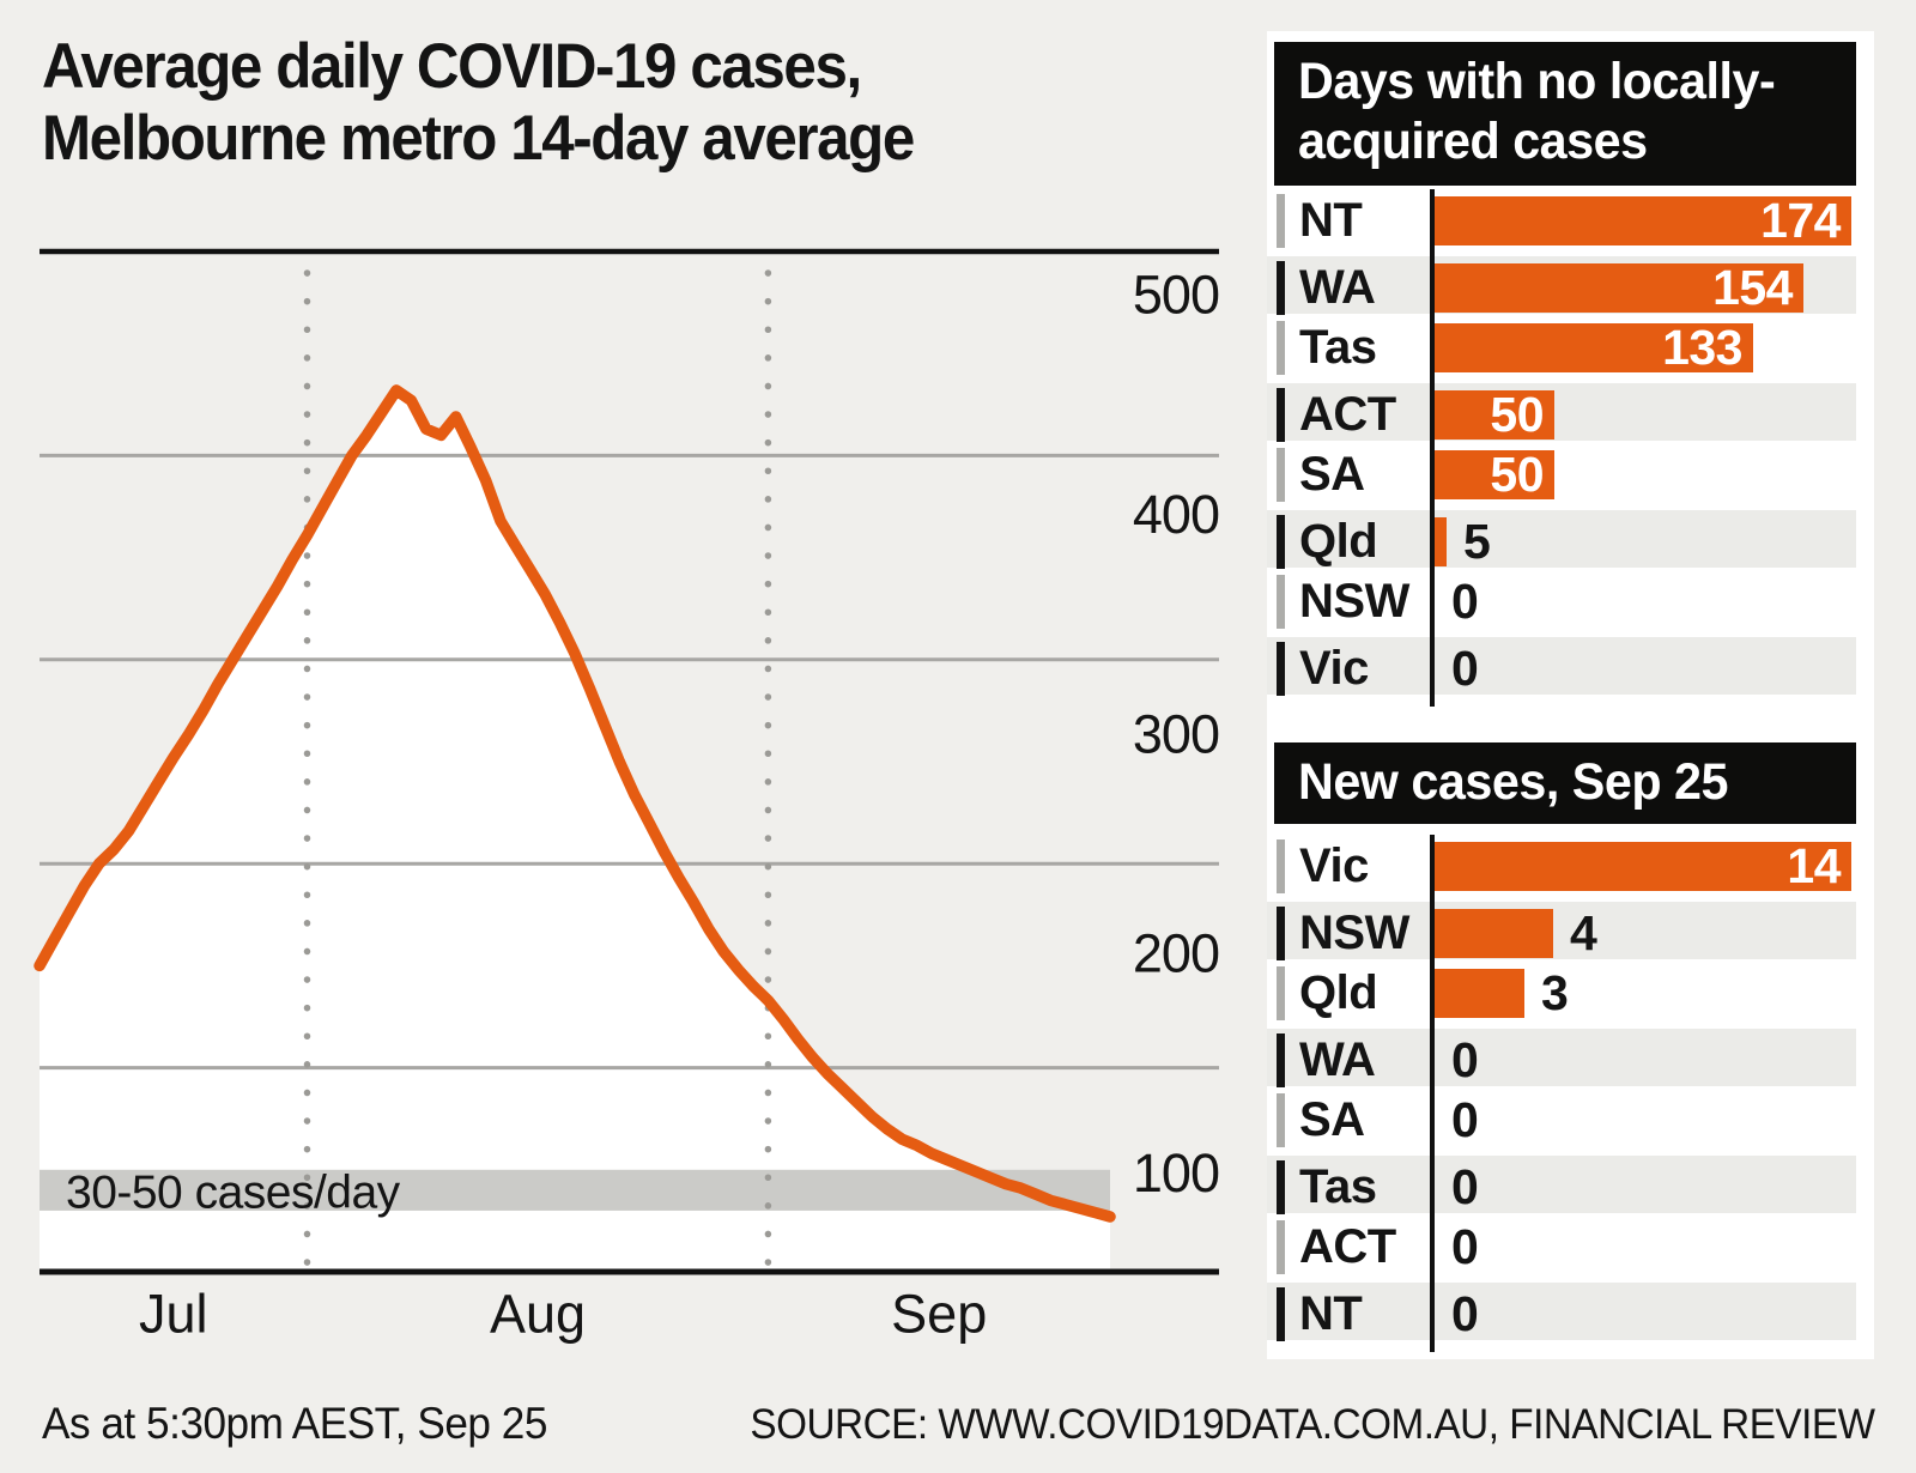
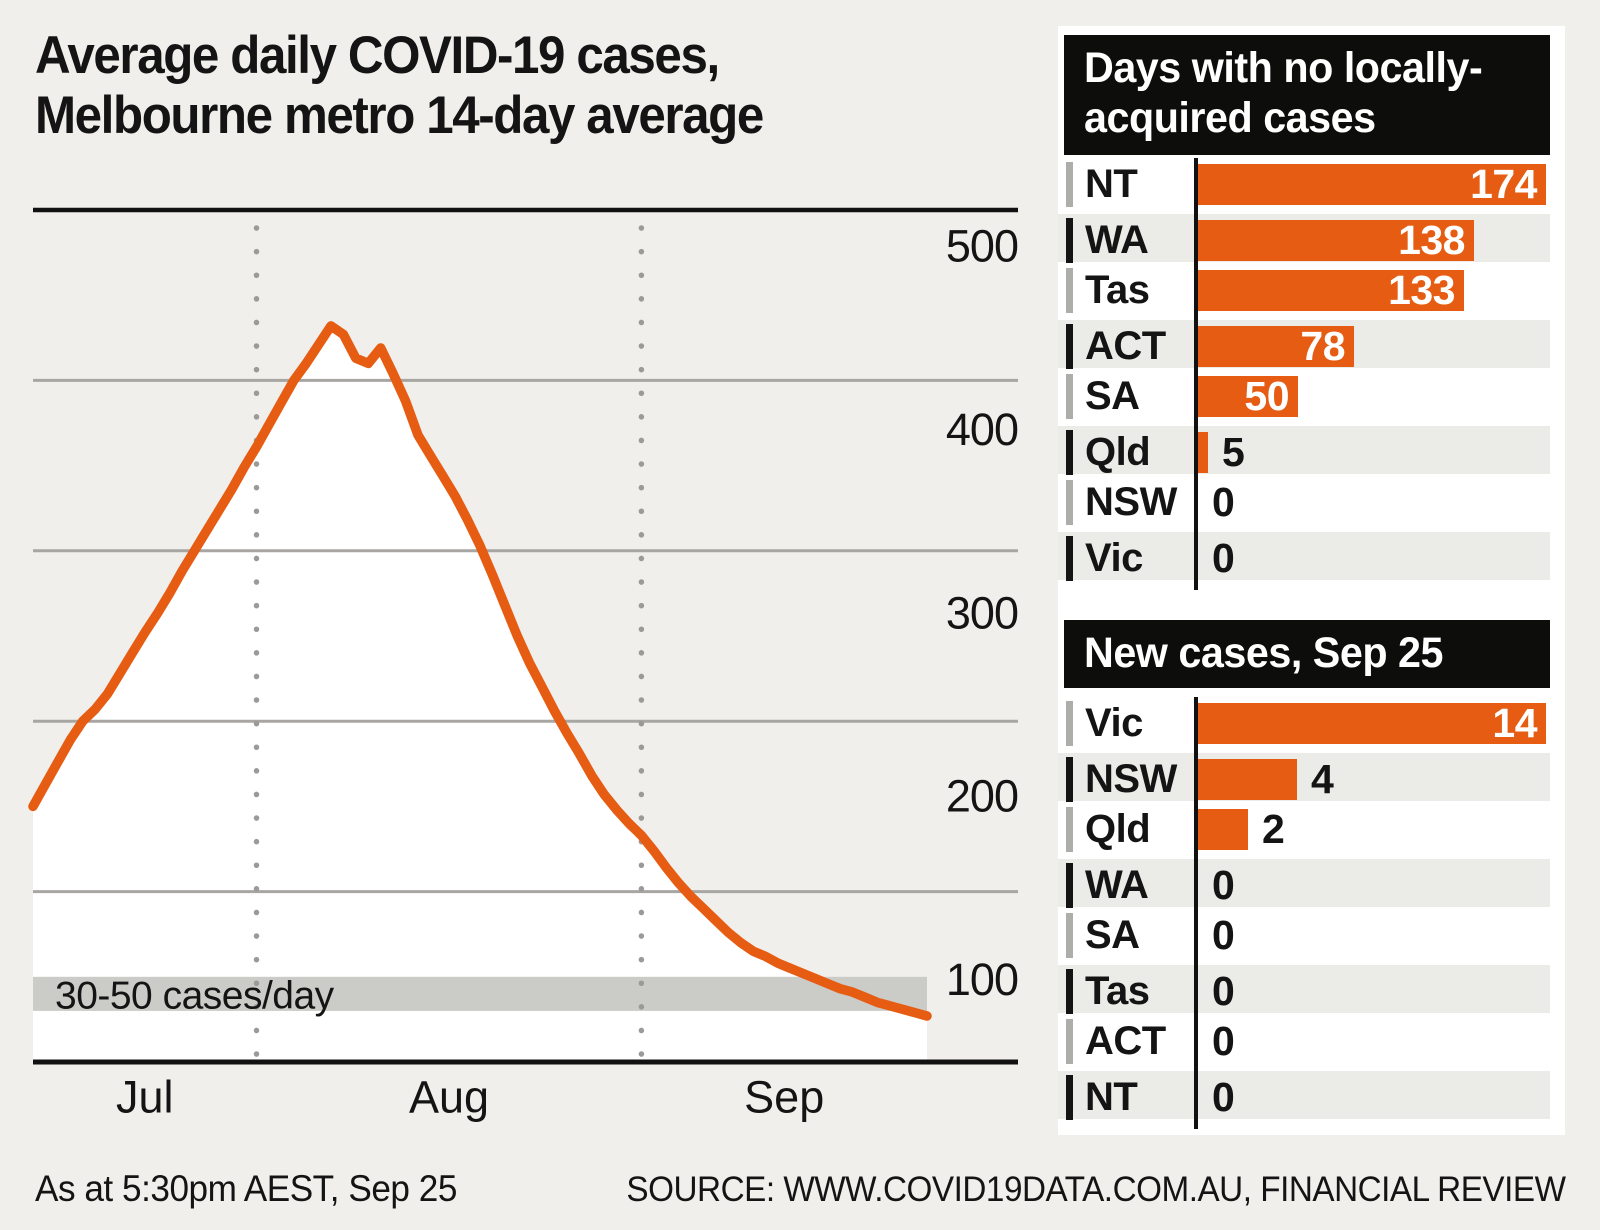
Days with no locally-acquired cases/WA: 154 -> 138
Days with no locally-acquired cases/ACT: 50 -> 78
New cases, Sep 25/Qld: 3 -> 2
